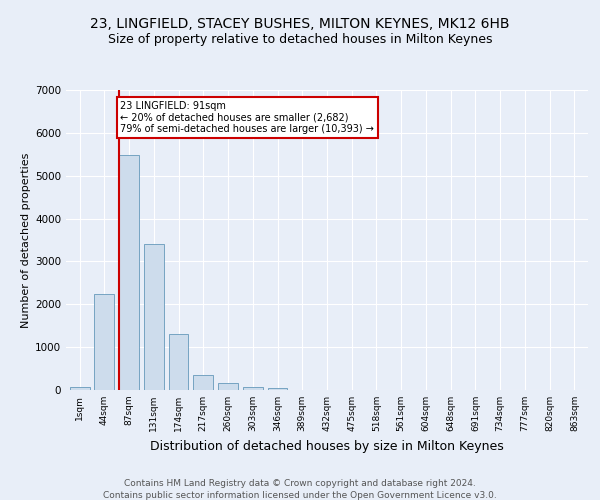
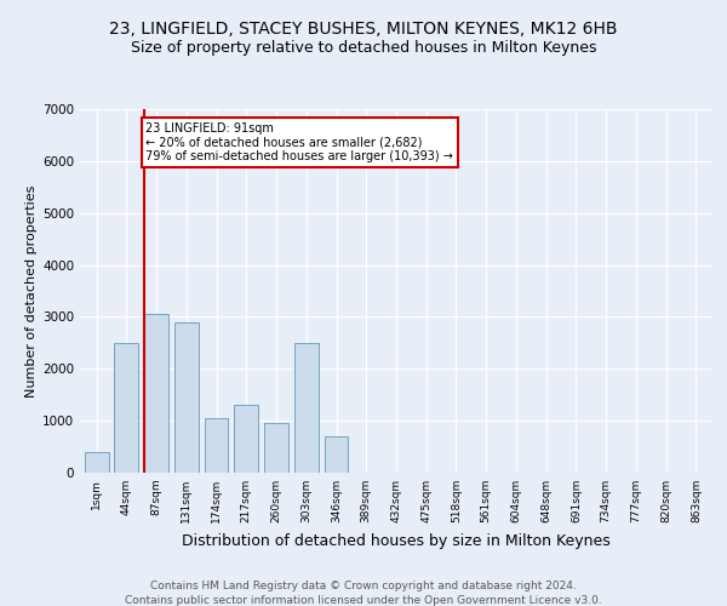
1sqm: 80 -> 400
44sqm: 2250 -> 2500
87sqm: 5480 -> 3050
131sqm: 3400 -> 2900
174sqm: 1310 -> 1050
217sqm: 360 -> 1300
260sqm: 160 -> 950
303sqm: 70 -> 2500
346sqm: 50 -> 700
